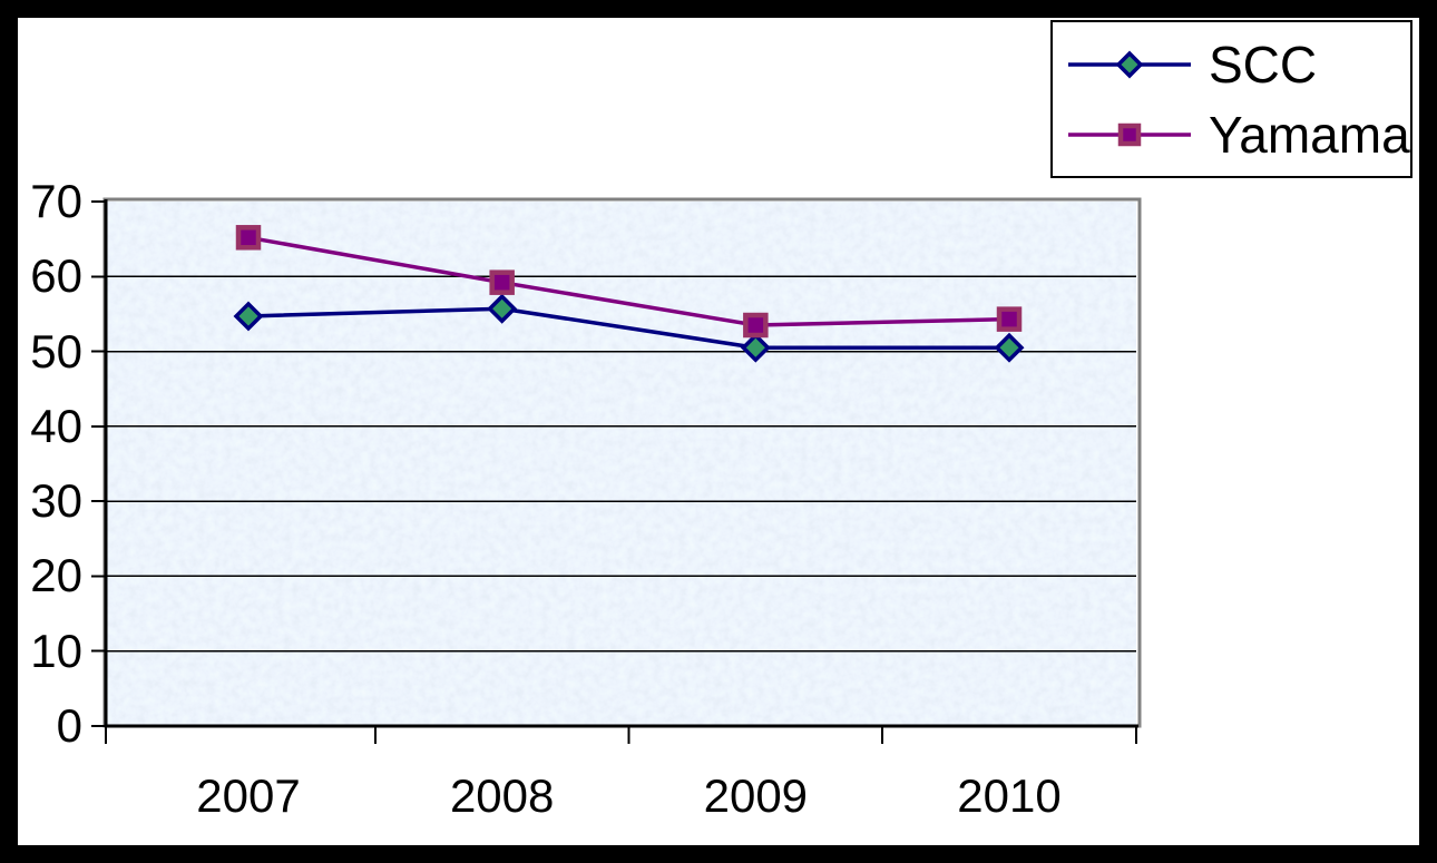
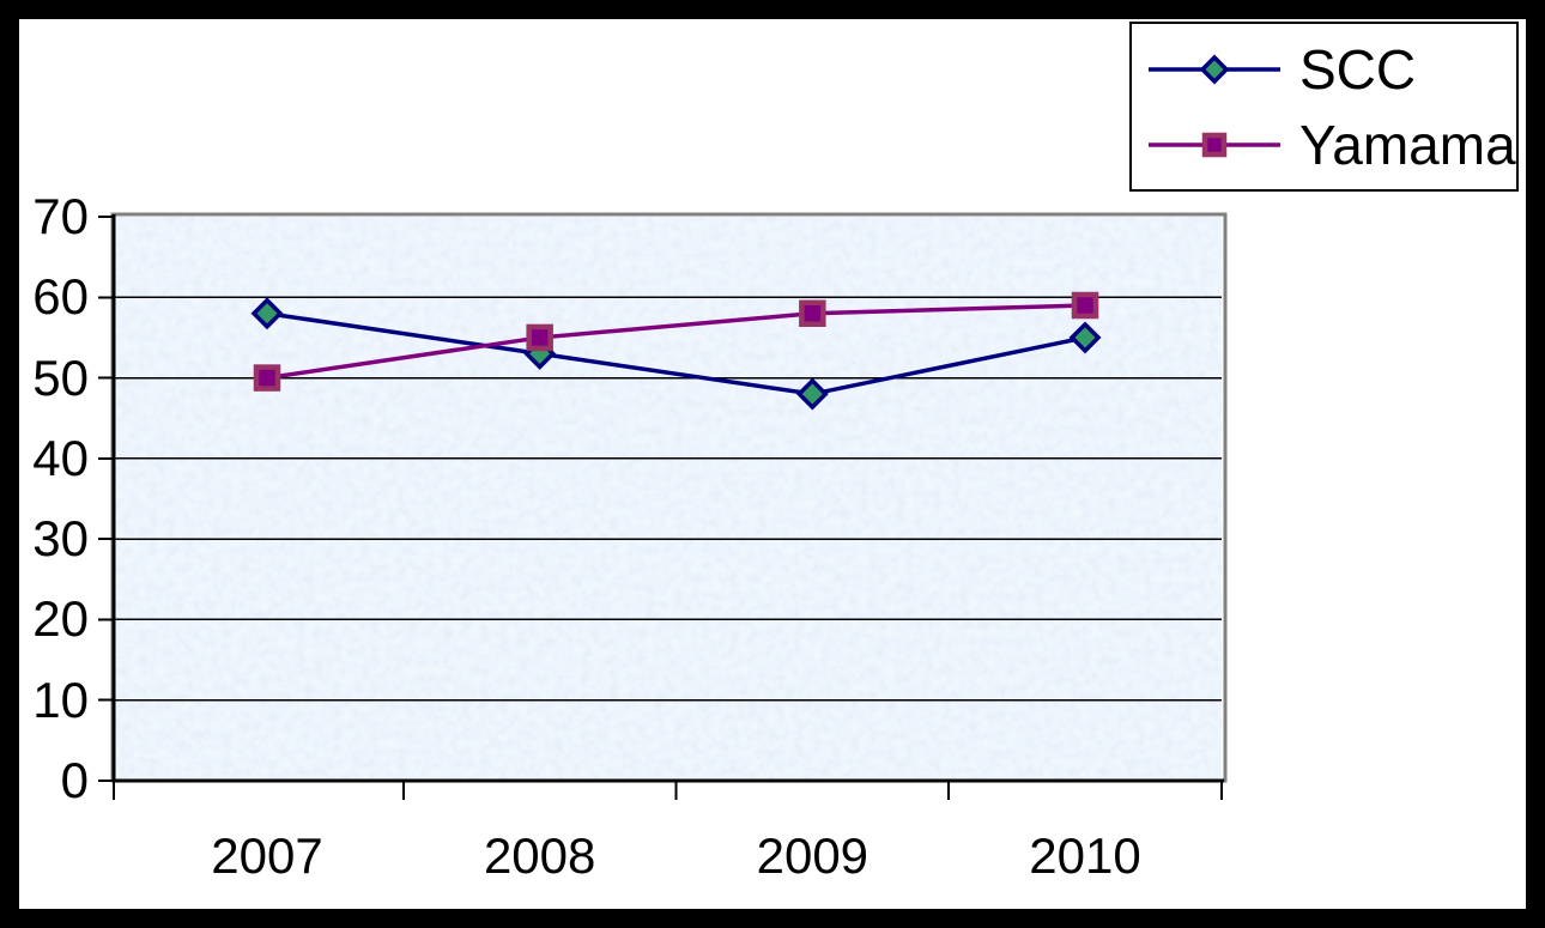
SCC/2007: 55 -> 58
Yamama/2007: 65 -> 50
SCC/2008: 56 -> 53
Yamama/2008: 59 -> 55
SCC/2009: 50 -> 48
Yamama/2009: 54 -> 58
SCC/2010: 50 -> 55
Yamama/2010: 54 -> 59
